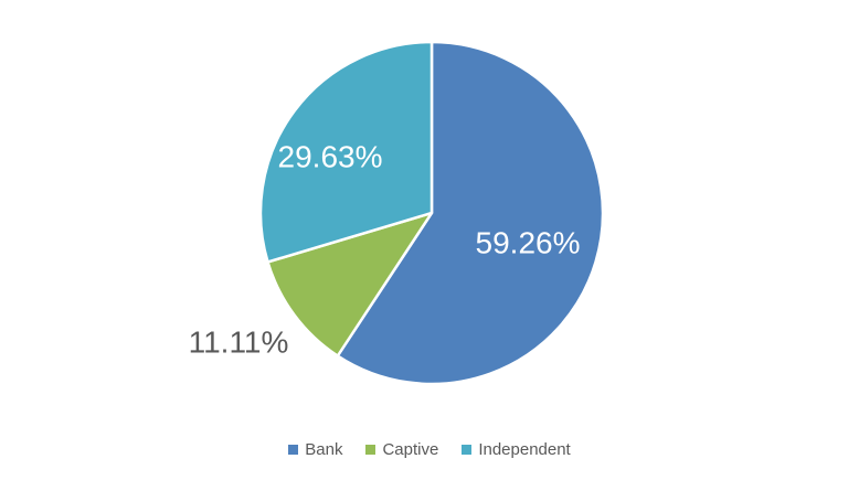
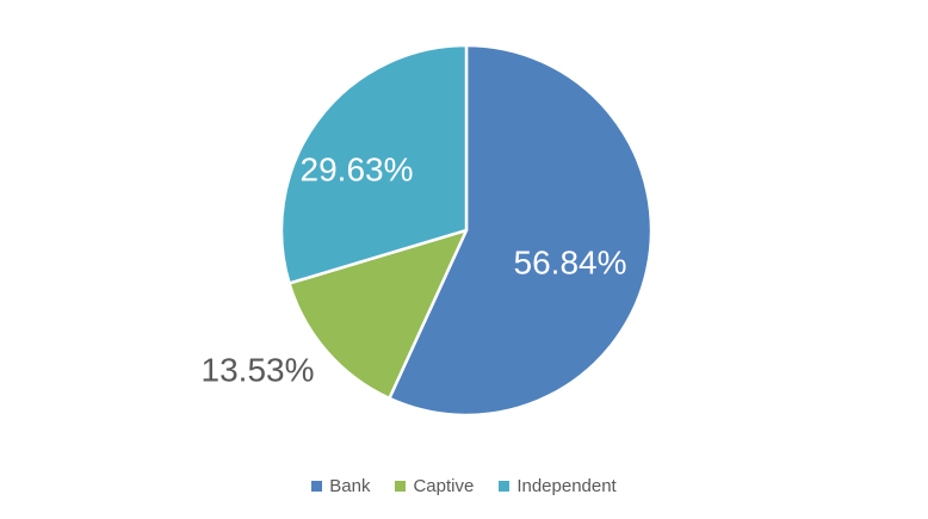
Bank: 59.26% -> 56.84%
Captive: 11.11% -> 13.53%
